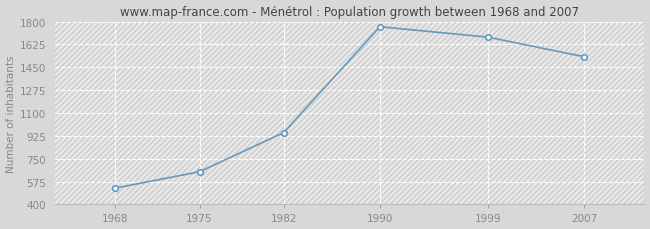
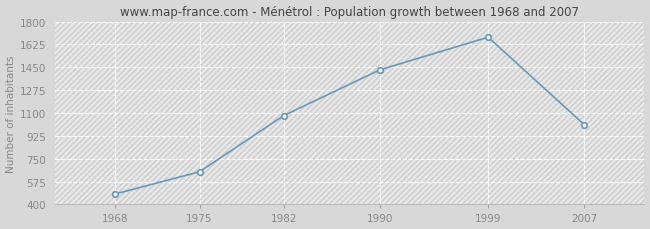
1968: 520 -> 480
1982: 950 -> 1080
1990: 1760 -> 1430
2007: 1530 -> 1010
